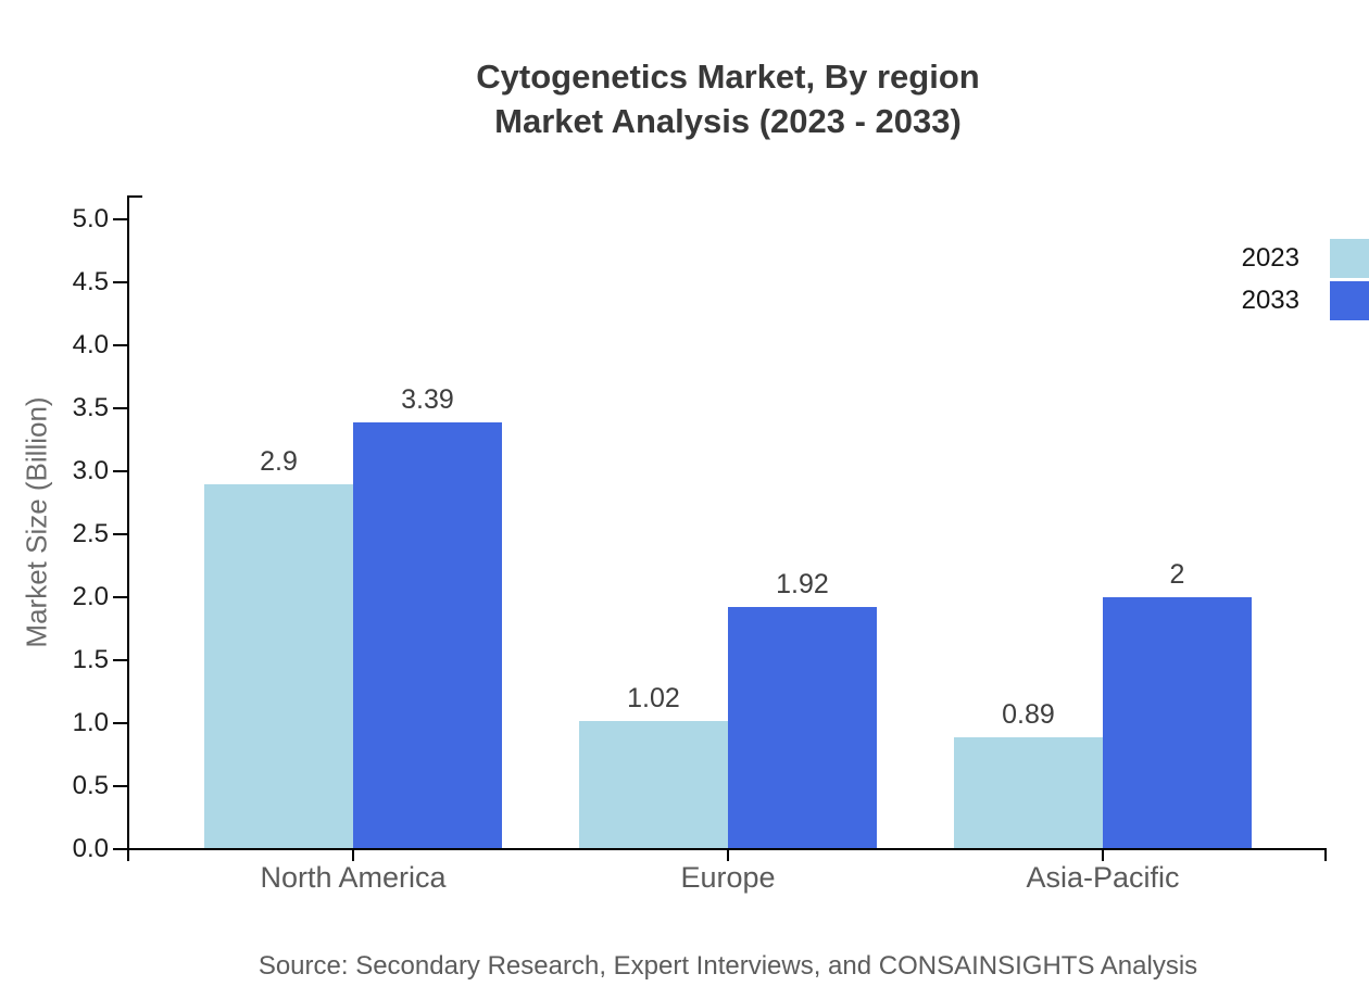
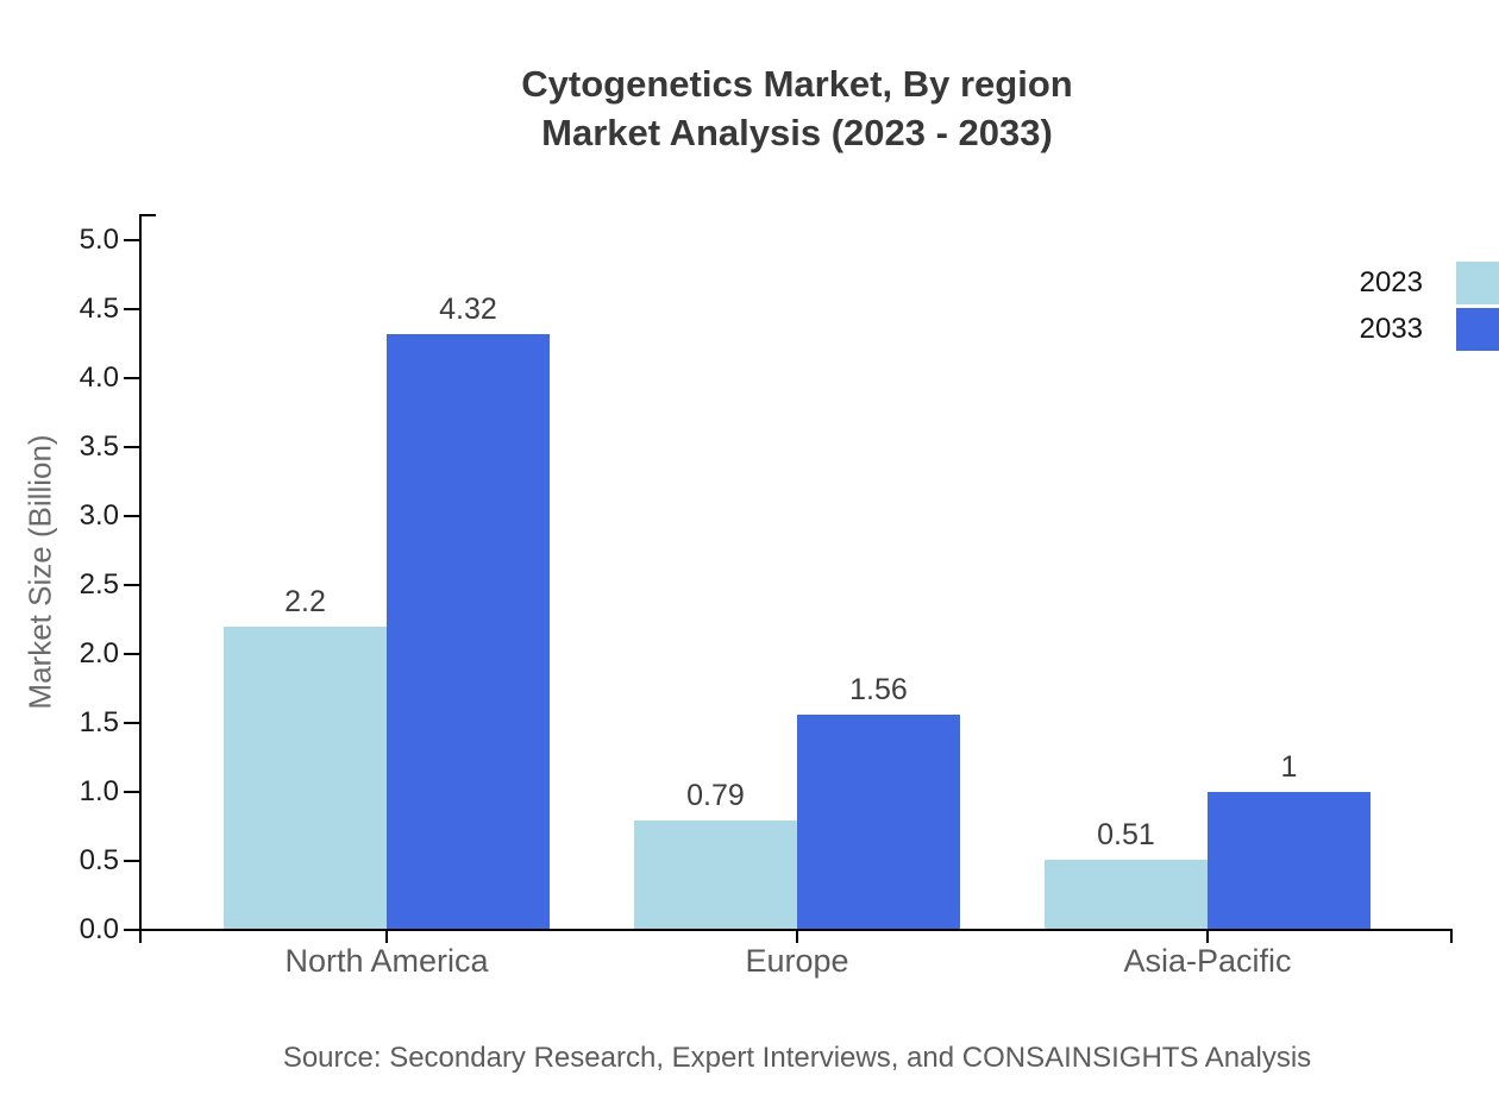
2023/North America: 2.9 -> 2.2
2033/North America: 3.39 -> 4.32
2023/Europe: 1.02 -> 0.79
2033/Europe: 1.92 -> 1.56
2023/Asia-Pacific: 0.89 -> 0.51
2033/Asia-Pacific: 2 -> 1
